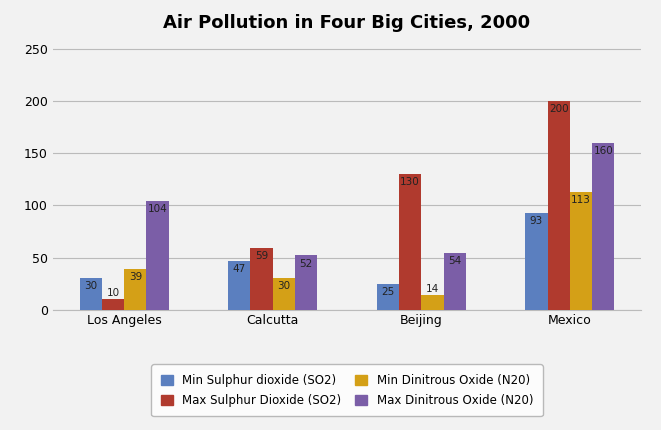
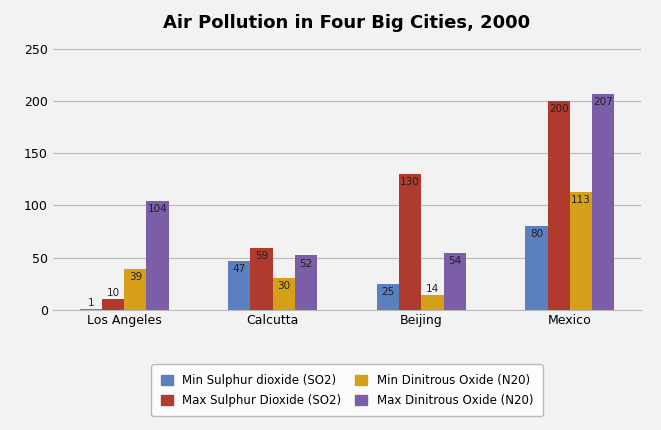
Min Sulphur dioxide (SO2)/Los Angeles: 30 -> 1
Min Sulphur dioxide (SO2)/Mexico: 93 -> 80
Max Dinitrous Oxide (N20)/Mexico: 160 -> 207
